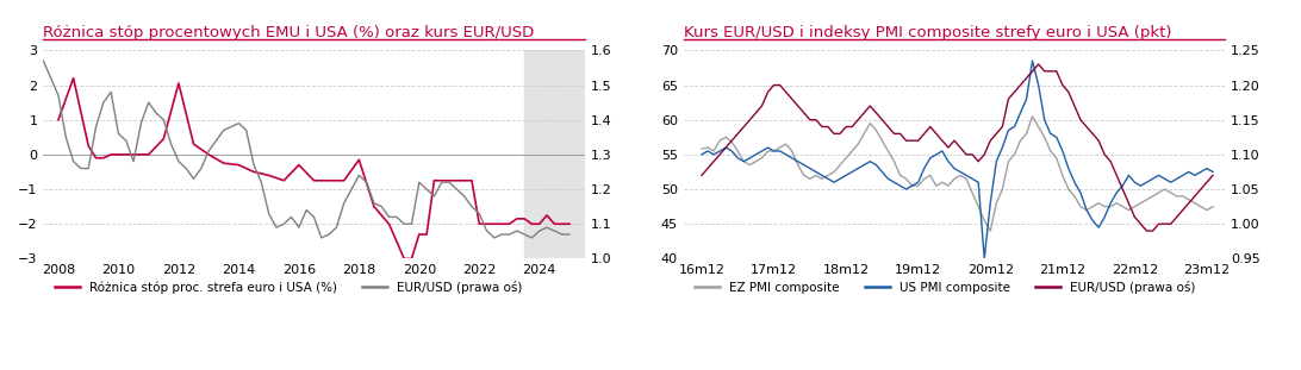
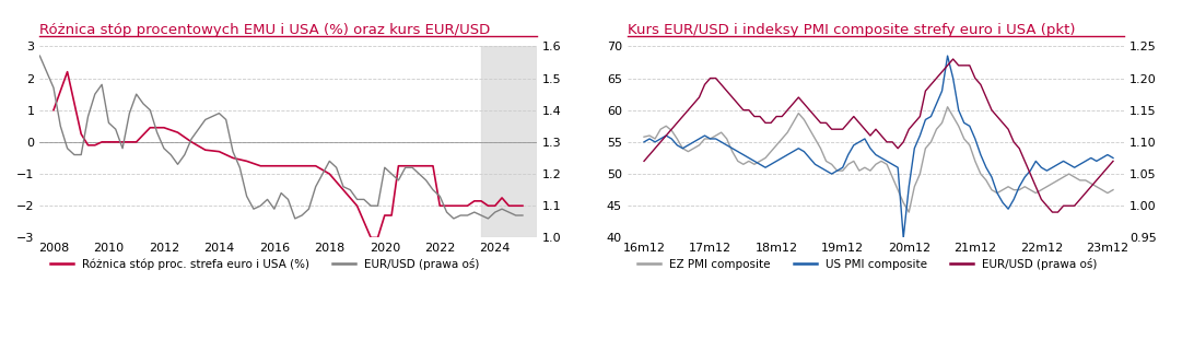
Różnica stóp procentowych EMU i USA (%) oraz kurs EUR/USD/Różnica stóp proc. strefa euro i USA (%)/2012: 2.05 -> 0.45
Różnica stóp procentowych EMU i USA (%) oraz kurs EUR/USD/Różnica stóp proc. strefa euro i USA (%)/2016: -0.30 -> -0.75
Różnica stóp procentowych EMU i USA (%) oraz kurs EUR/USD/Różnica stóp proc. strefa euro i USA (%)/2018: -0.15 -> -1.00
